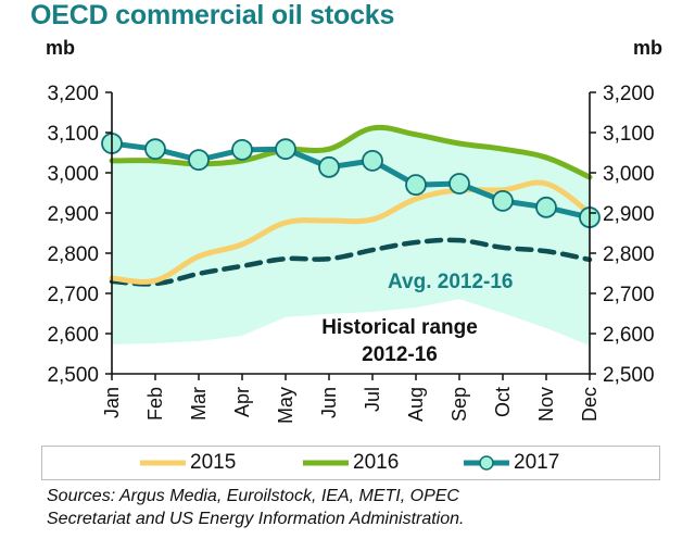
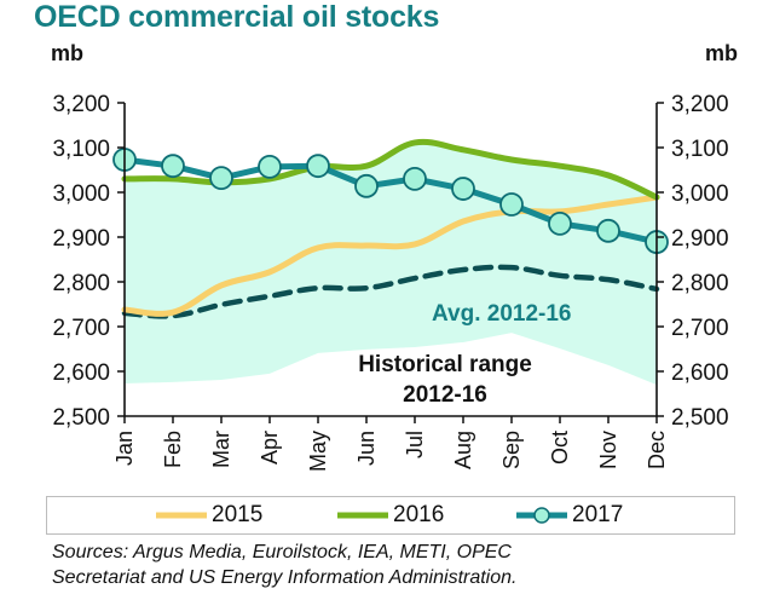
2017/Aug: 2970 -> 3010
2015/Dec: 2900 -> 2990
